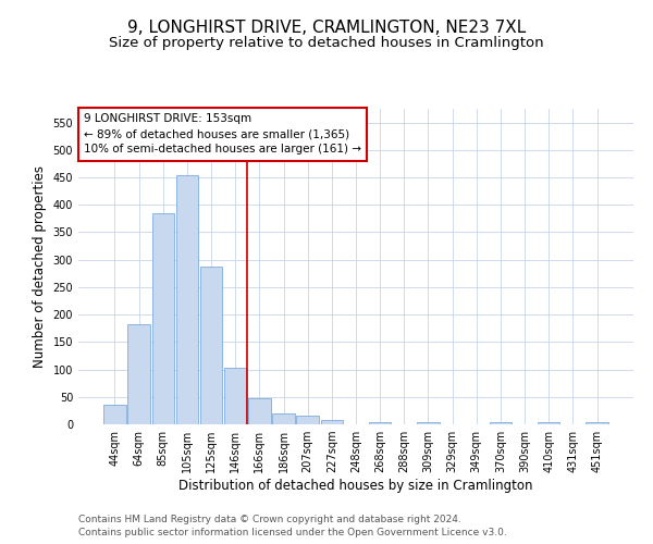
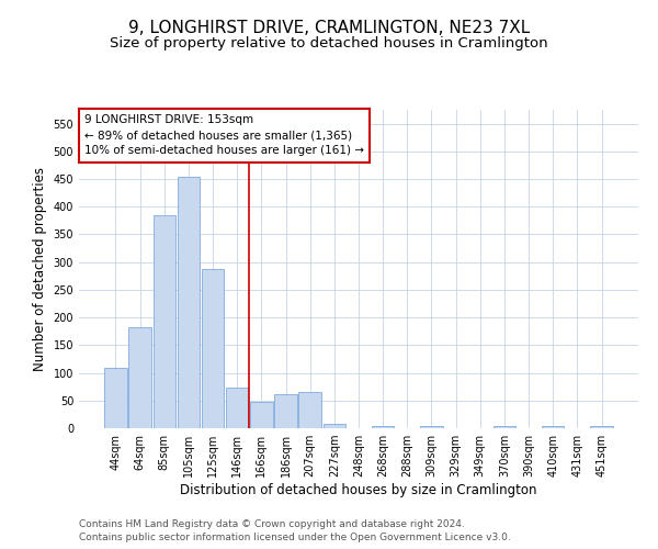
44sqm: 35 -> 110
146sqm: 103 -> 74
186sqm: 20 -> 62
207sqm: 15 -> 66
